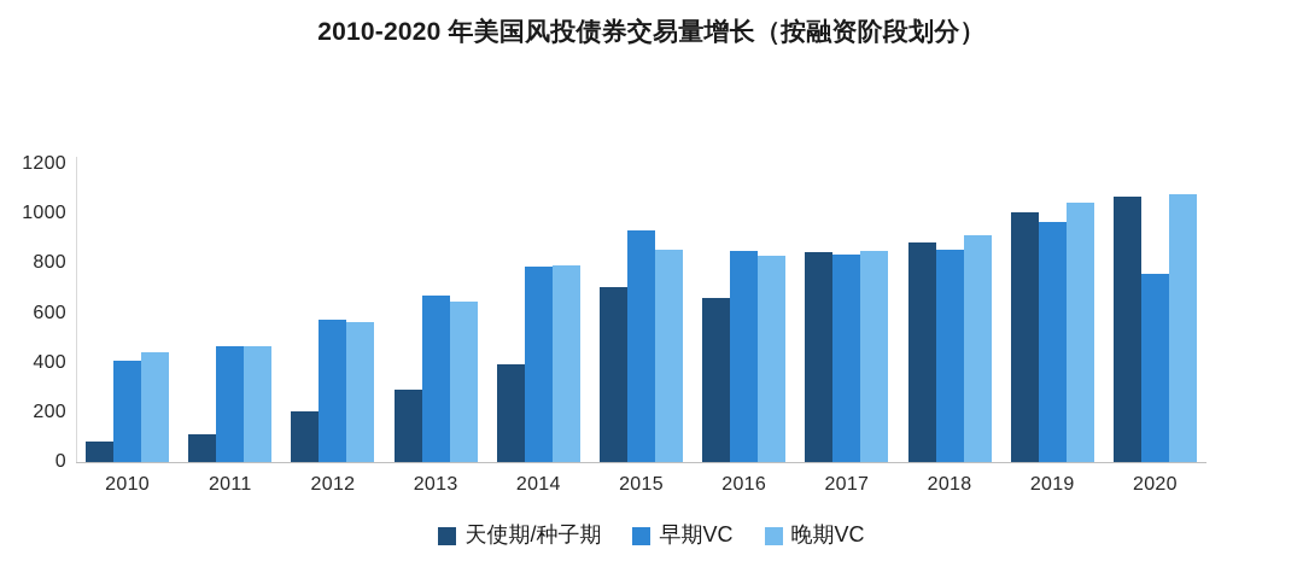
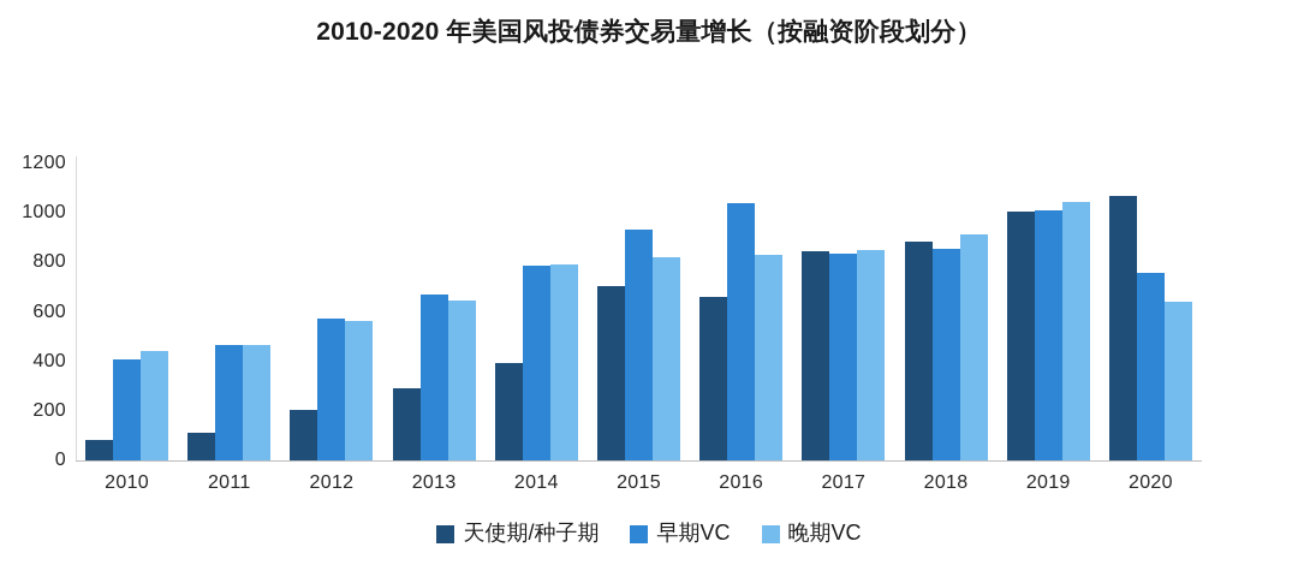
晚期VC/2015: 860 -> 820
早期VC/2016: 850 -> 1040
早期VC/2019: 970 -> 1010
晚期VC/2020: 1080 -> 640
